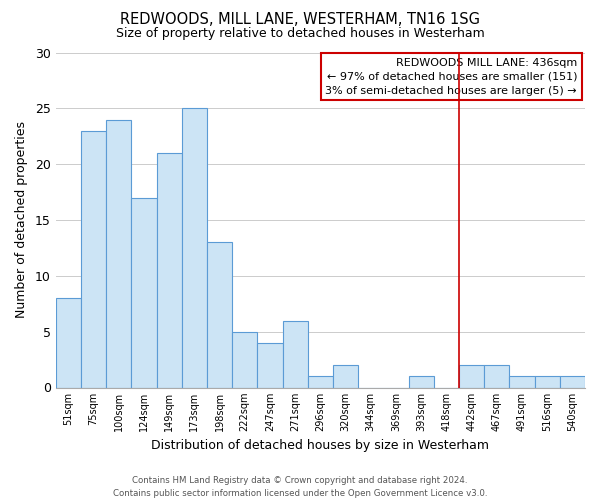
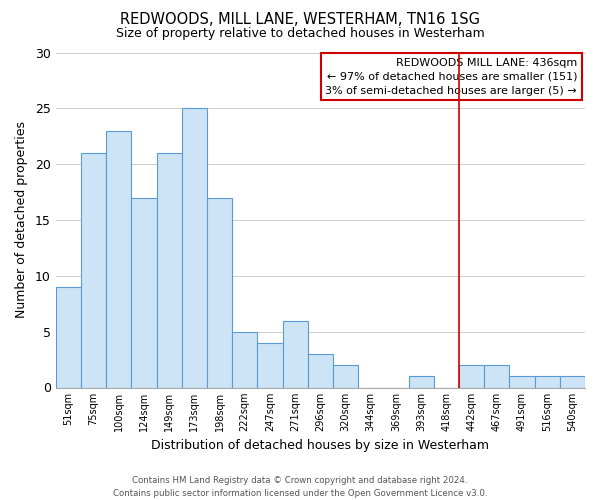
51sqm: 8 -> 9
75sqm: 23 -> 21
100sqm: 24 -> 23
198sqm: 13 -> 17
296sqm: 1 -> 3
